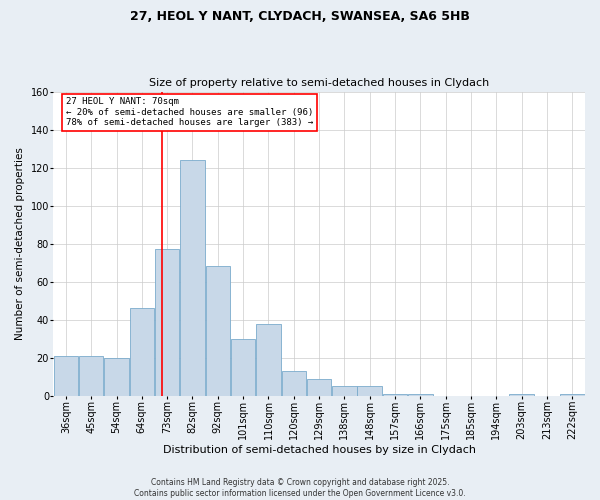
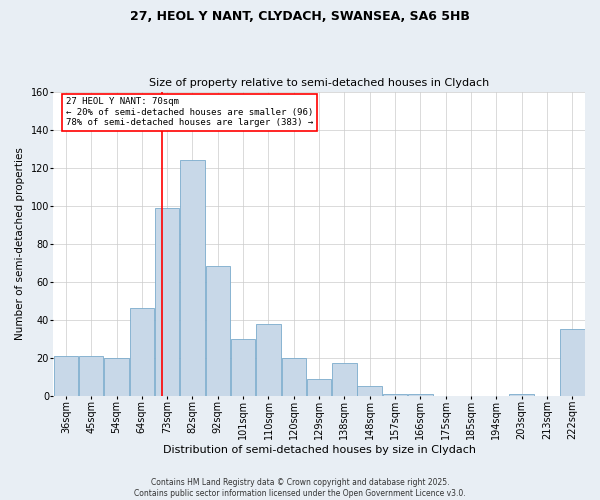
73sqm: 77 -> 99
120sqm: 13 -> 20
138sqm: 5 -> 17
222sqm: 1 -> 35
